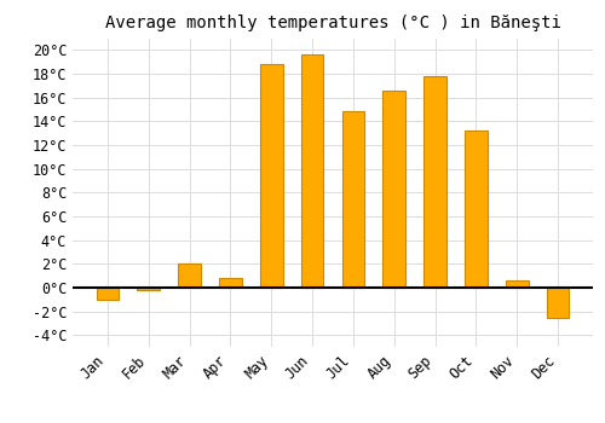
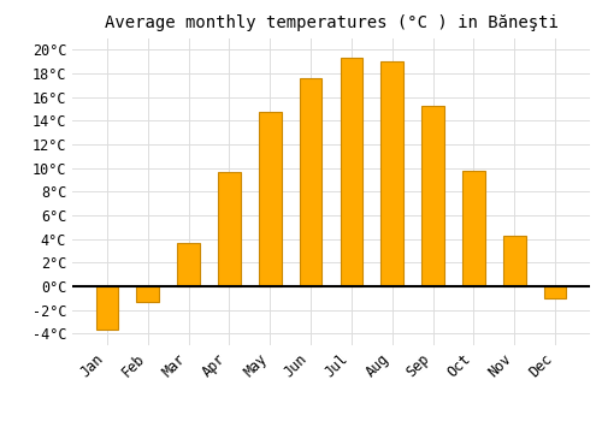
Jan: -1.0°C -> -3.7°C
Feb: -0.2°C -> -1.3°C
Mar: 2.0°C -> 3.7°C
Apr: 0.8°C -> 9.7°C
May: 18.8°C -> 14.7°C
Jun: 19.6°C -> 17.6°C
Jul: 14.8°C -> 19.3°C
Aug: 16.6°C -> 19.0°C
Sep: 17.8°C -> 15.3°C
Oct: 13.2°C -> 9.8°C
Nov: 0.6°C -> 4.3°C
Dec: -2.6°C -> -1.0°C
